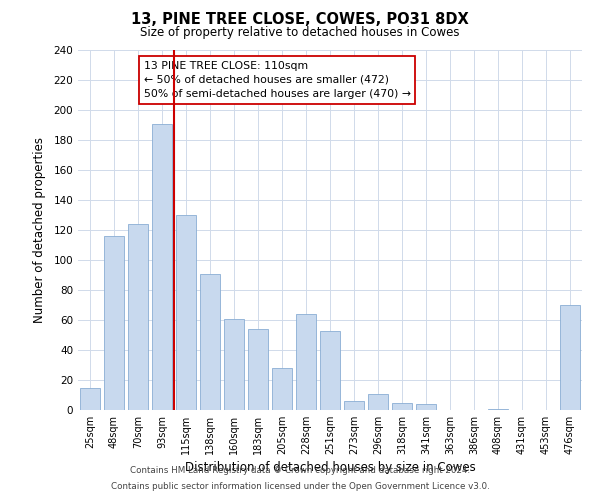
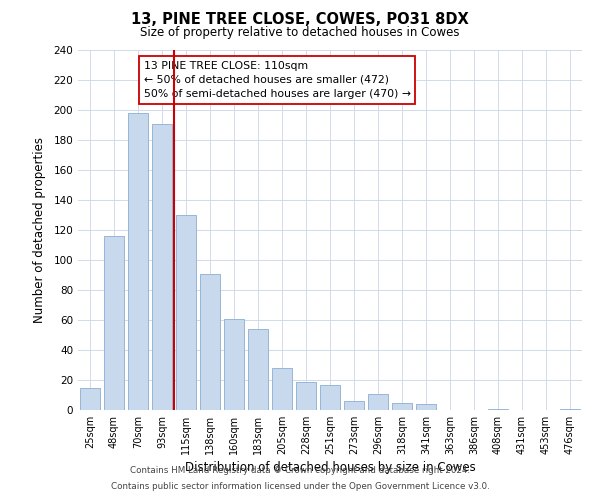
70sqm: 124 -> 198
228sqm: 64 -> 19
251sqm: 53 -> 17
476sqm: 70 -> 1
